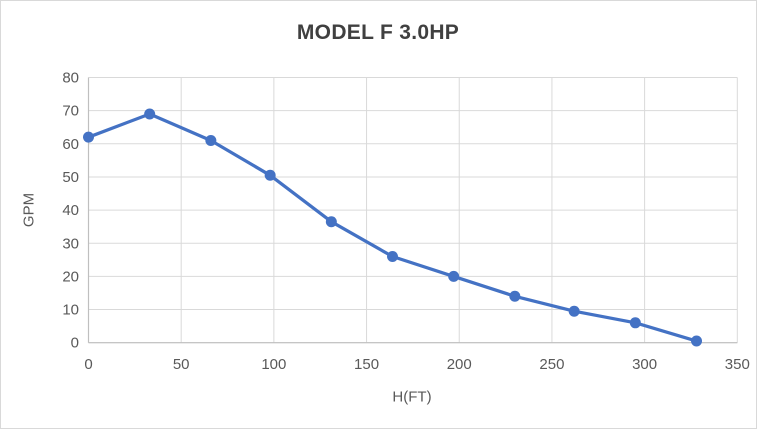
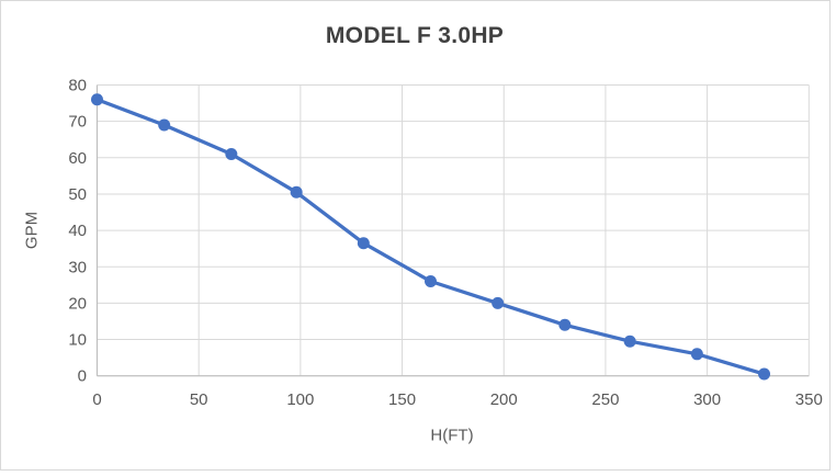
0: 62 -> 76
